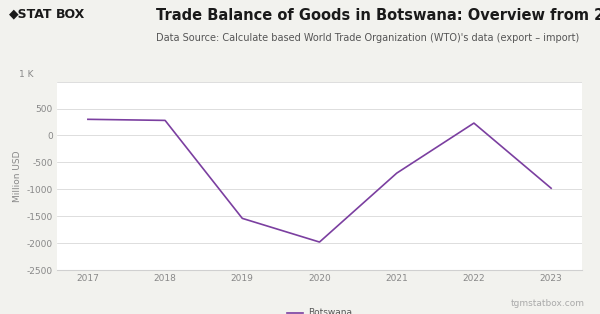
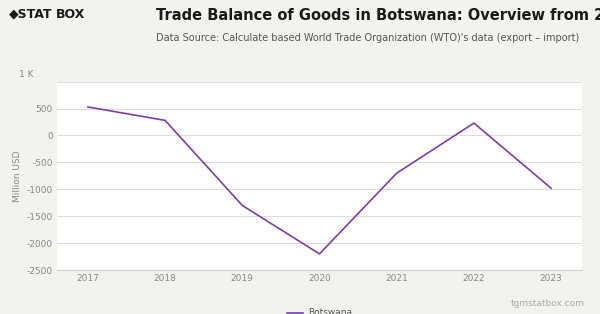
2017: 300 -> 530
2019: -1540 -> -1300
2020: -1980 -> -2200
